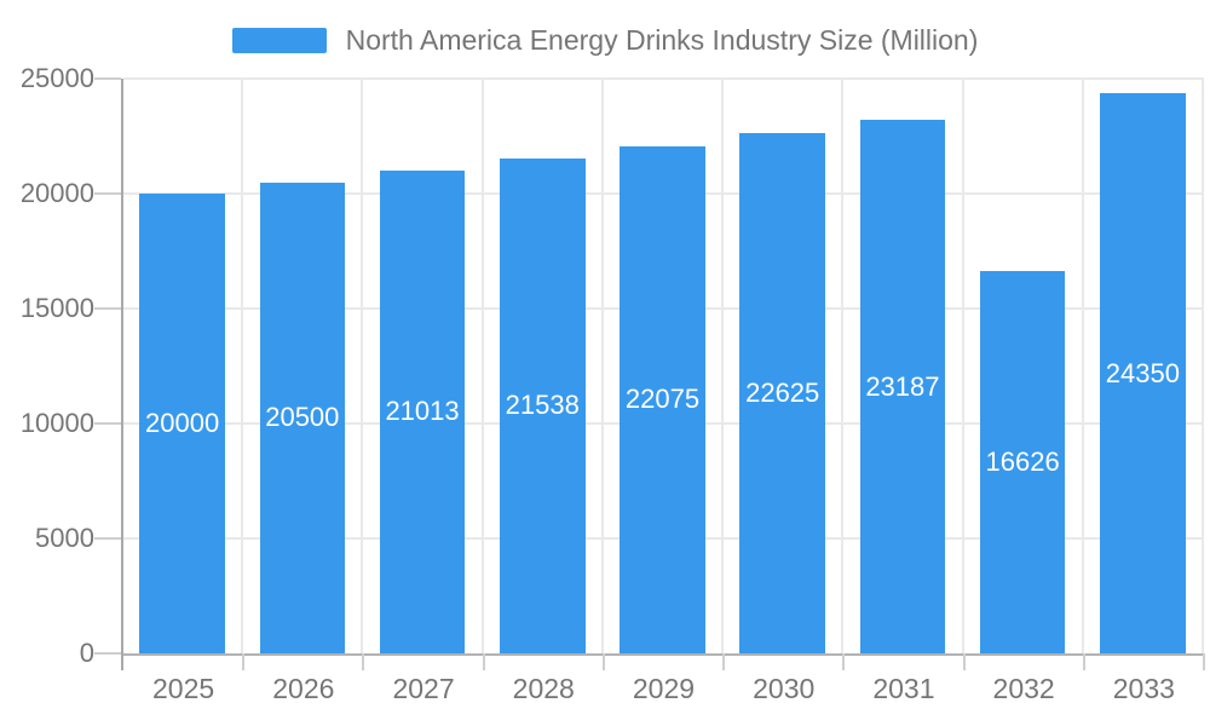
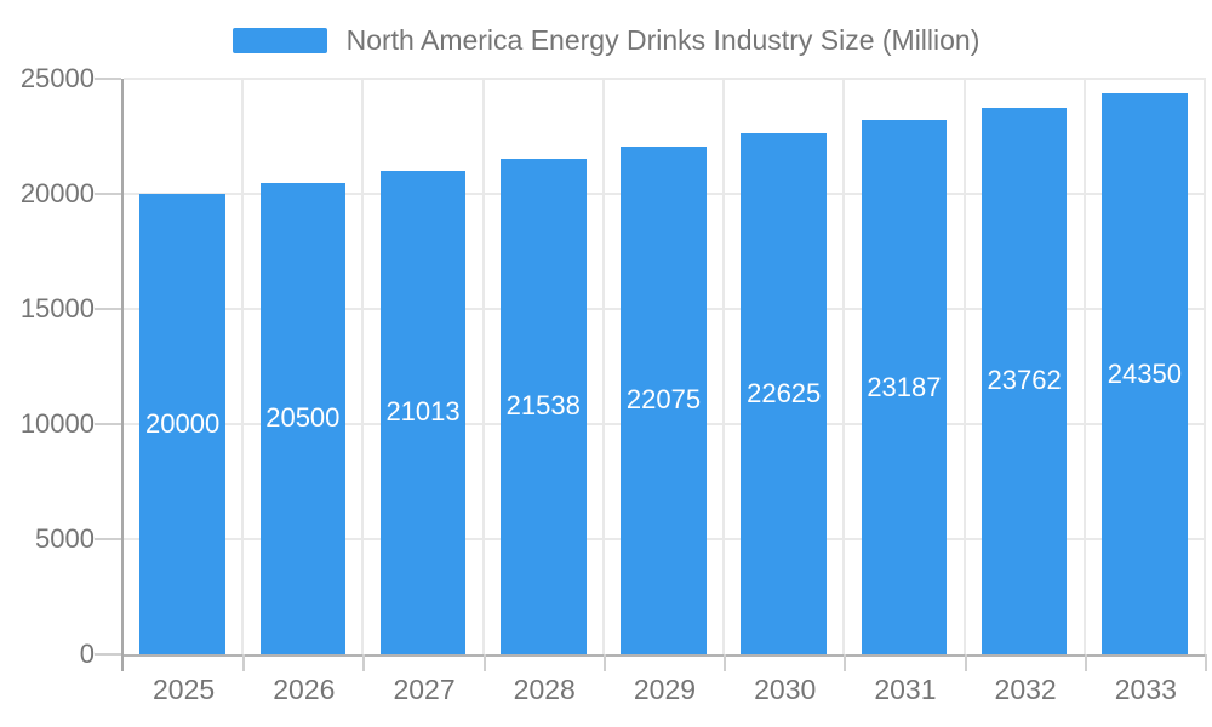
2032: 16626 -> 23762
